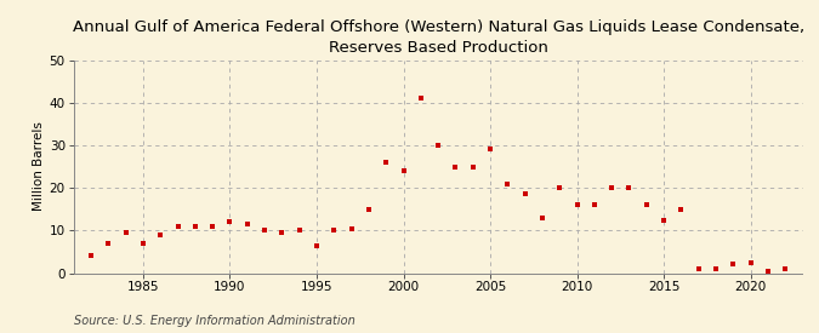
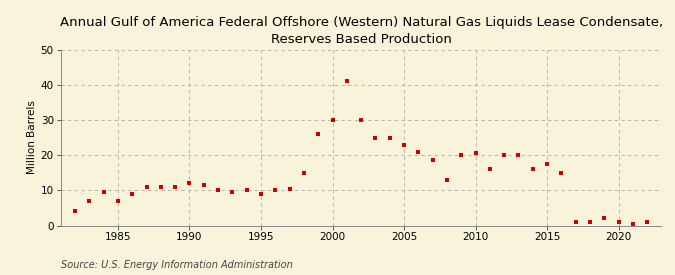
1995: 6.5 -> 9.0
2000: 24.0 -> 30.0
2005: 29.0 -> 23.0
2010: 16.0 -> 20.5
2015: 12.5 -> 17.5
2020: 2.5 -> 1.0
